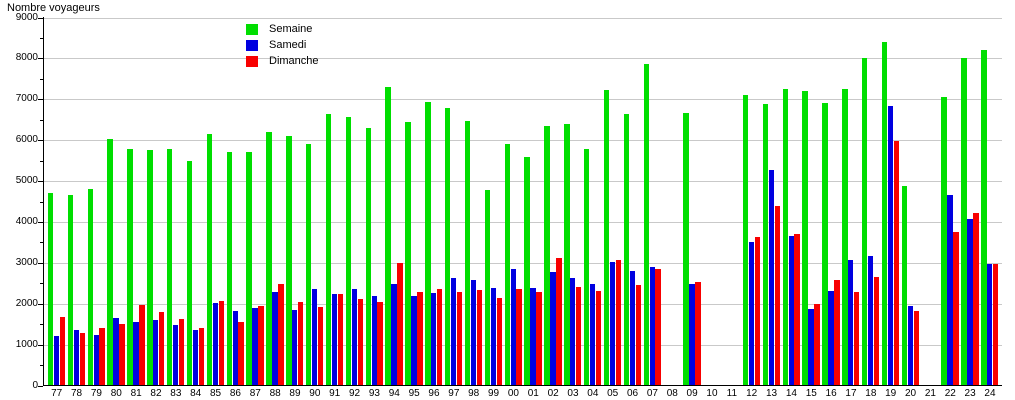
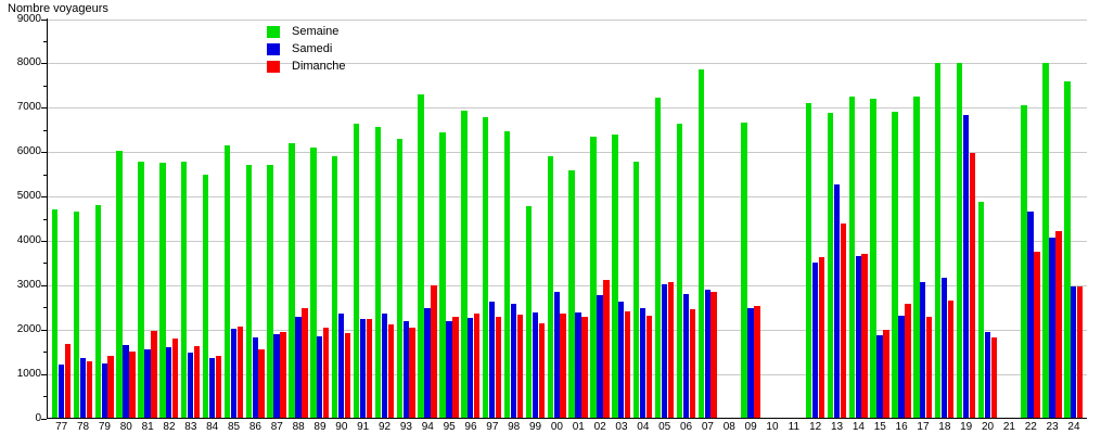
Semaine/19: 8400 -> 8000
Semaine/24: 8200 -> 7600
